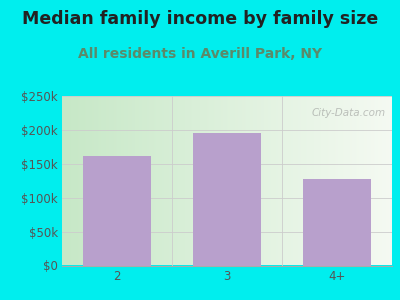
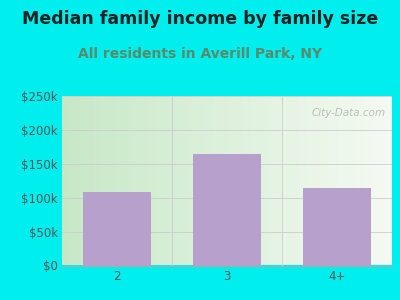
2: $162k -> $108k
3: $195k -> $164k
4+: $127k -> $114k
